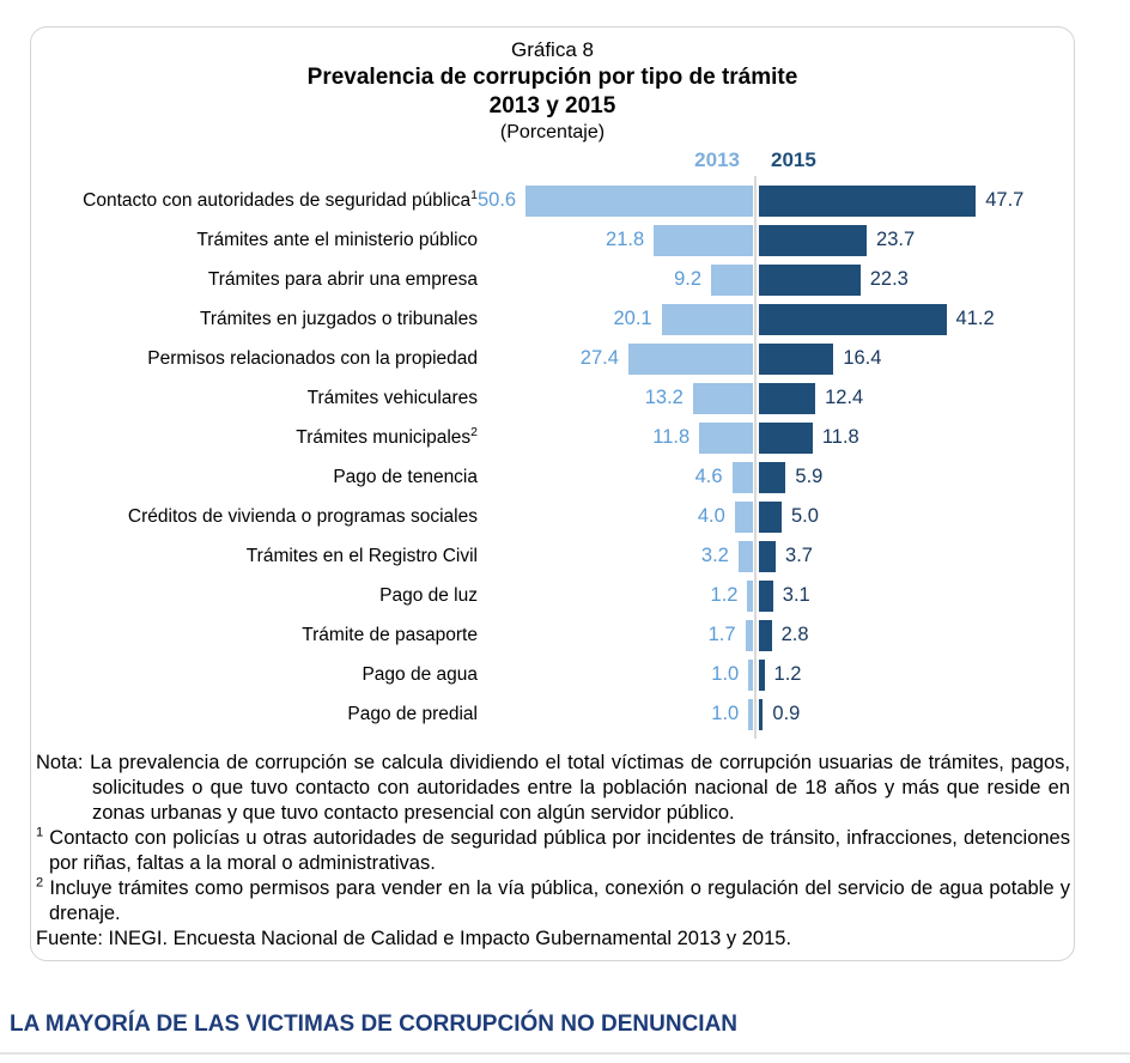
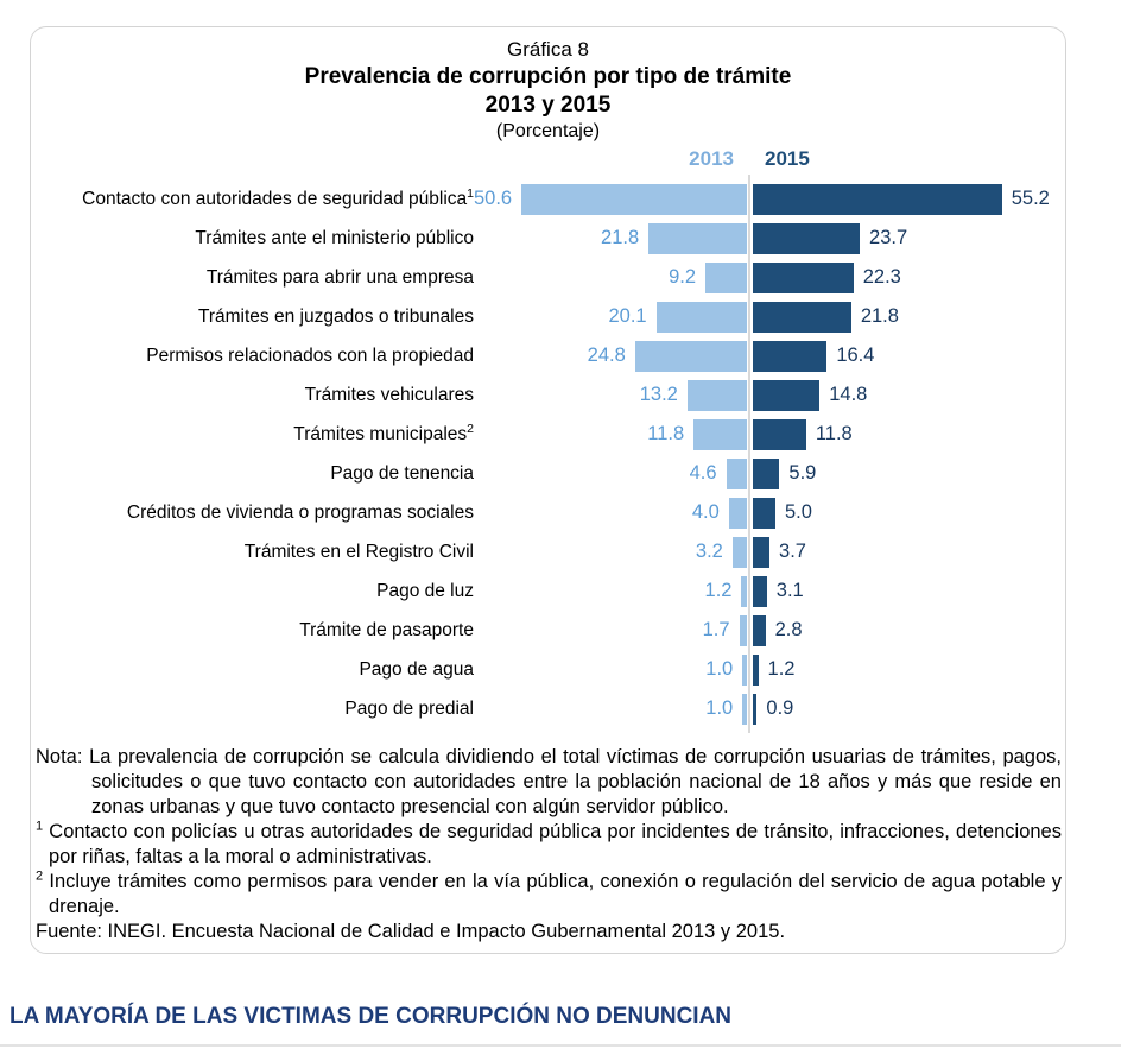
2015/Contacto con autoridades de seguridad pública: 47.7 -> 55.2
2015/Trámites en juzgados o tribunales: 41.2 -> 21.8
2013/Permisos relacionados con la propiedad: 27.4 -> 24.8
2015/Trámites vehiculares: 12.4 -> 14.8
